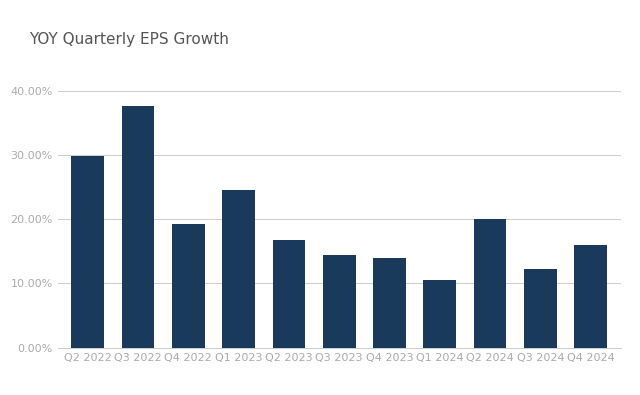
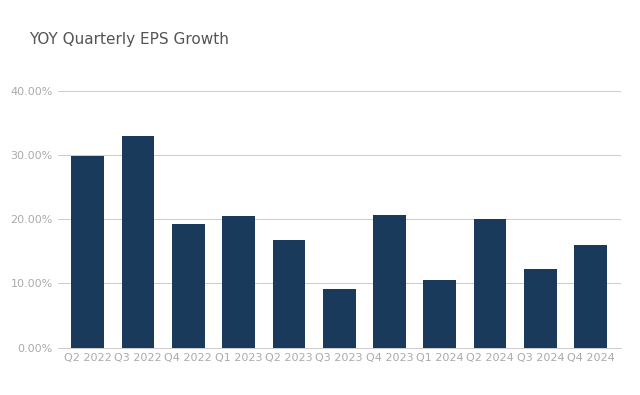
Q3 2022: 37.6% -> 33.0%
Q1 2023: 24.6% -> 20.5%
Q3 2023: 14.4% -> 9.2%
Q4 2023: 14.0% -> 20.7%
